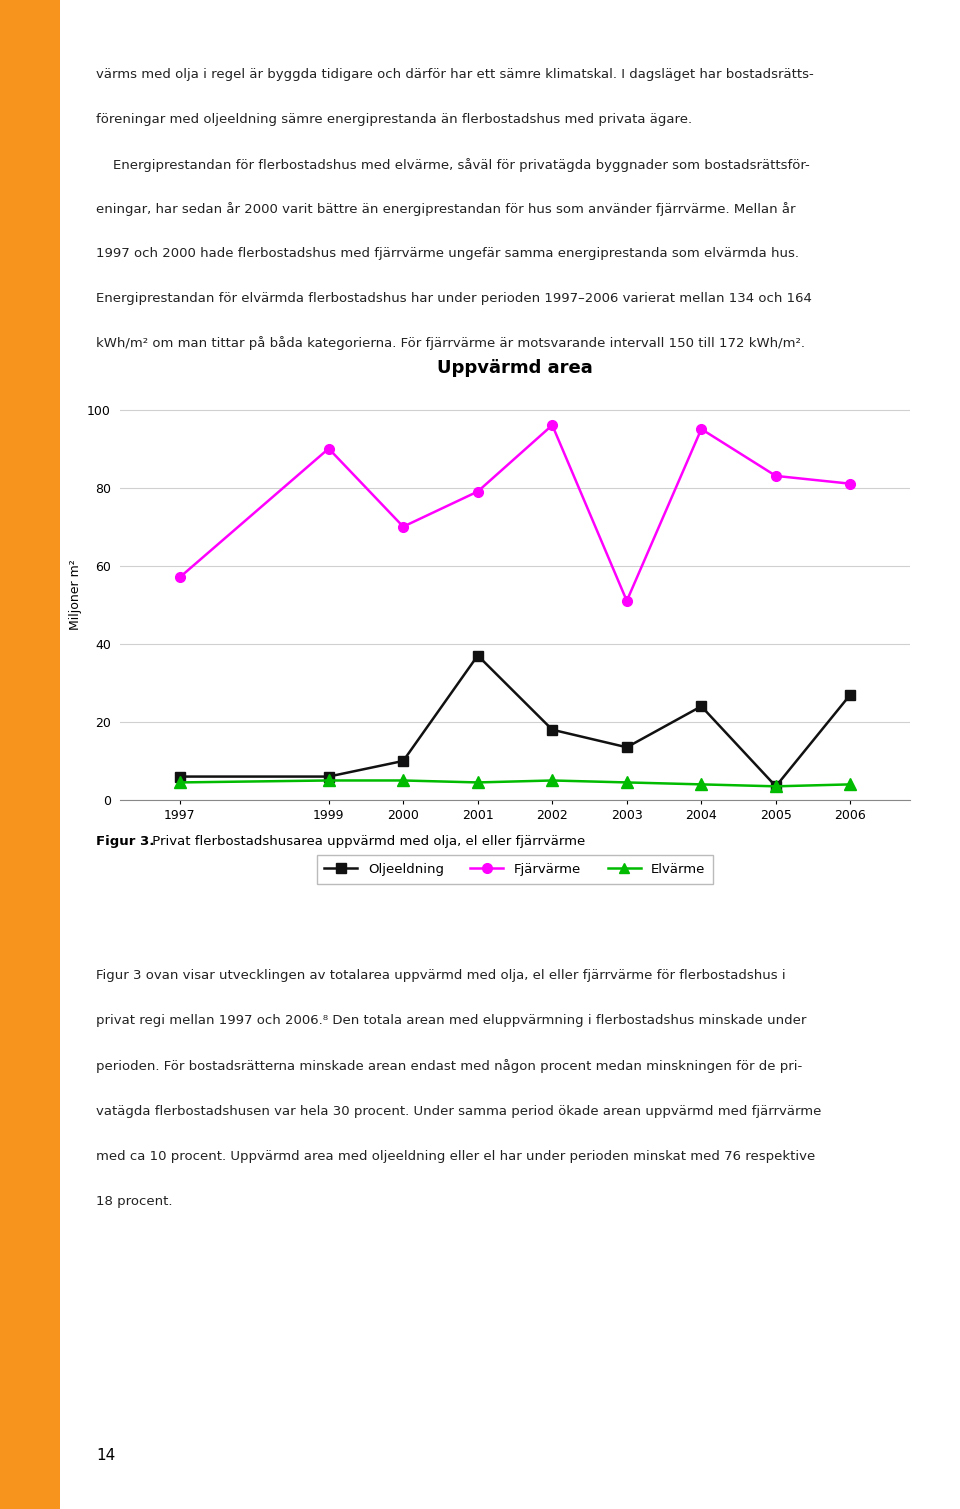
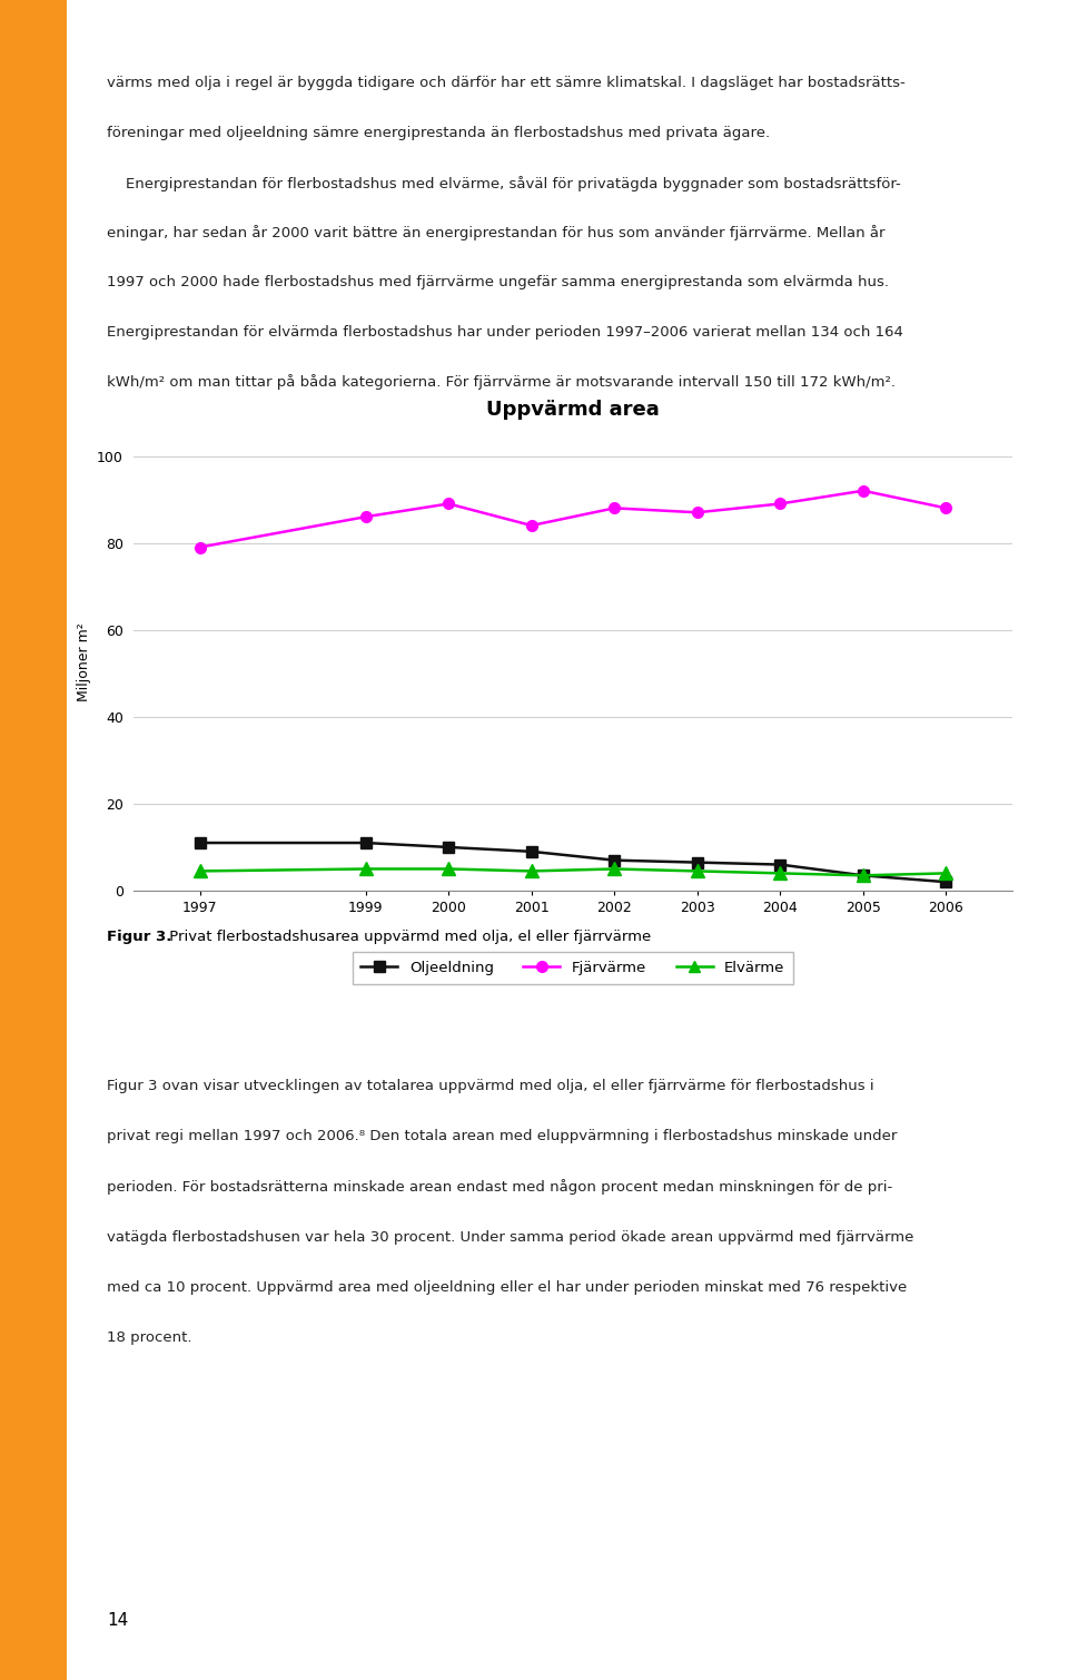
Fjärvärme/1997: 57 -> 79
Oljeeldning/1997: 6.0 -> 11.0
Fjärvärme/1999: 90 -> 86
Oljeeldning/1999: 6.0 -> 11.0
Fjärvärme/2000: 70 -> 89
Fjärvärme/2001: 79 -> 84
Oljeeldning/2001: 37.0 -> 9.0
Fjärvärme/2002: 96 -> 88
Oljeeldning/2002: 18.0 -> 7.0
Fjärvärme/2003: 51 -> 87
Oljeeldning/2003: 13.5 -> 6.5
Fjärvärme/2004: 95 -> 89
Oljeeldning/2004: 24.0 -> 6.0
Fjärvärme/2005: 83 -> 92
Fjärvärme/2006: 81 -> 88
Oljeeldning/2006: 27.0 -> 2.0
